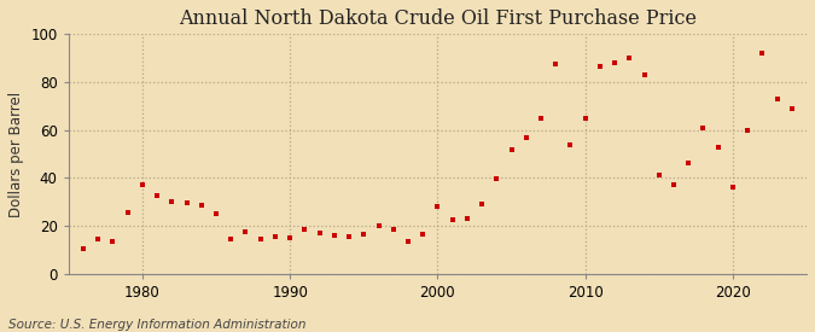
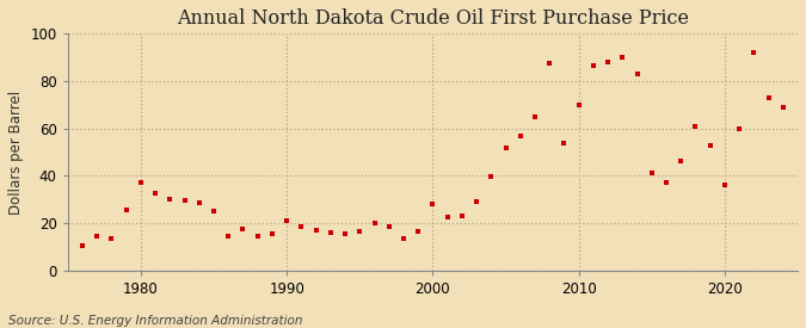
1990: 15 -> 21
2010: 65 -> 70
